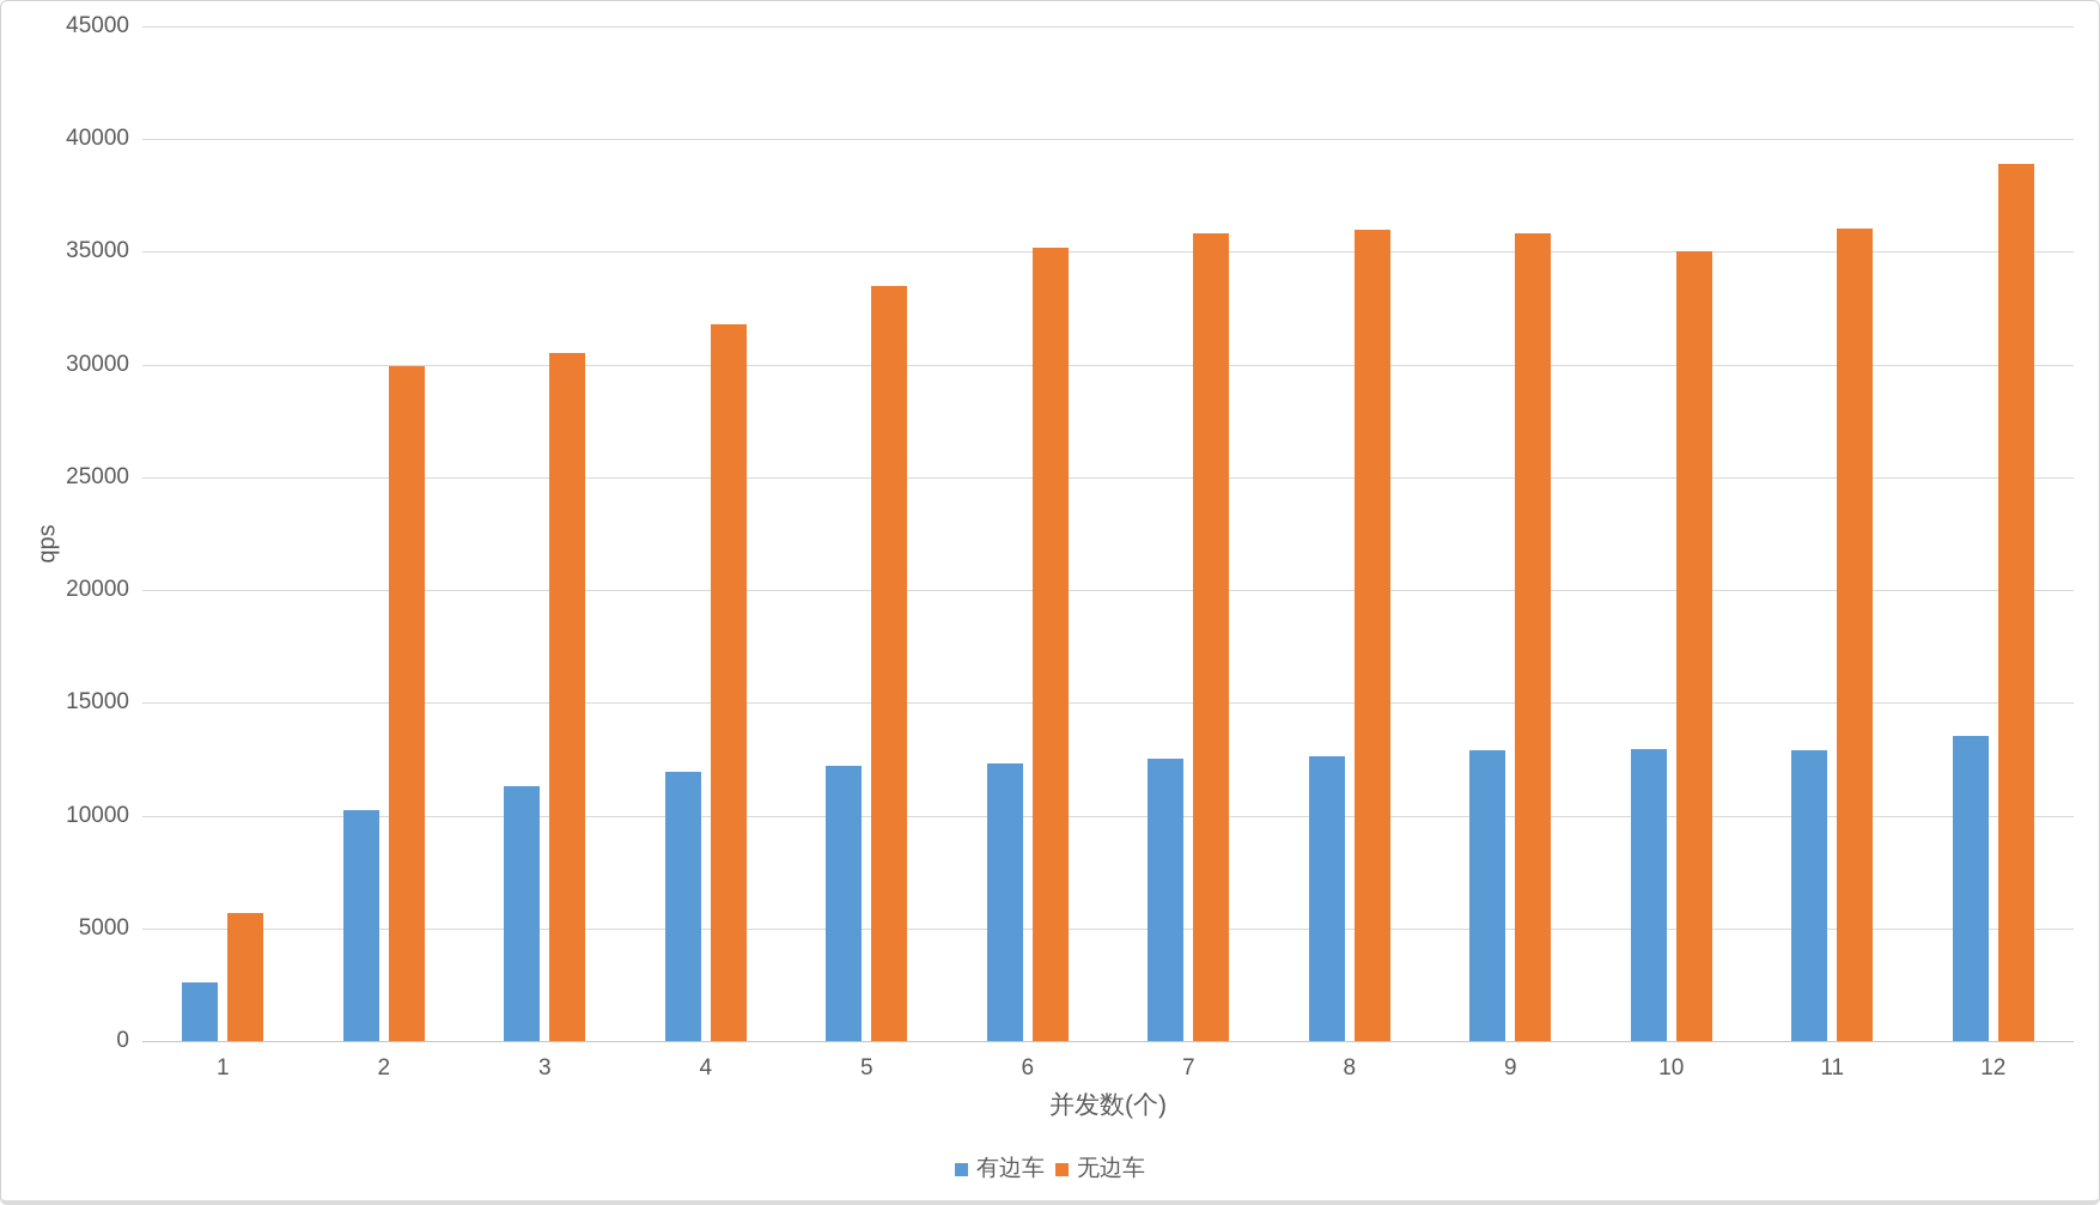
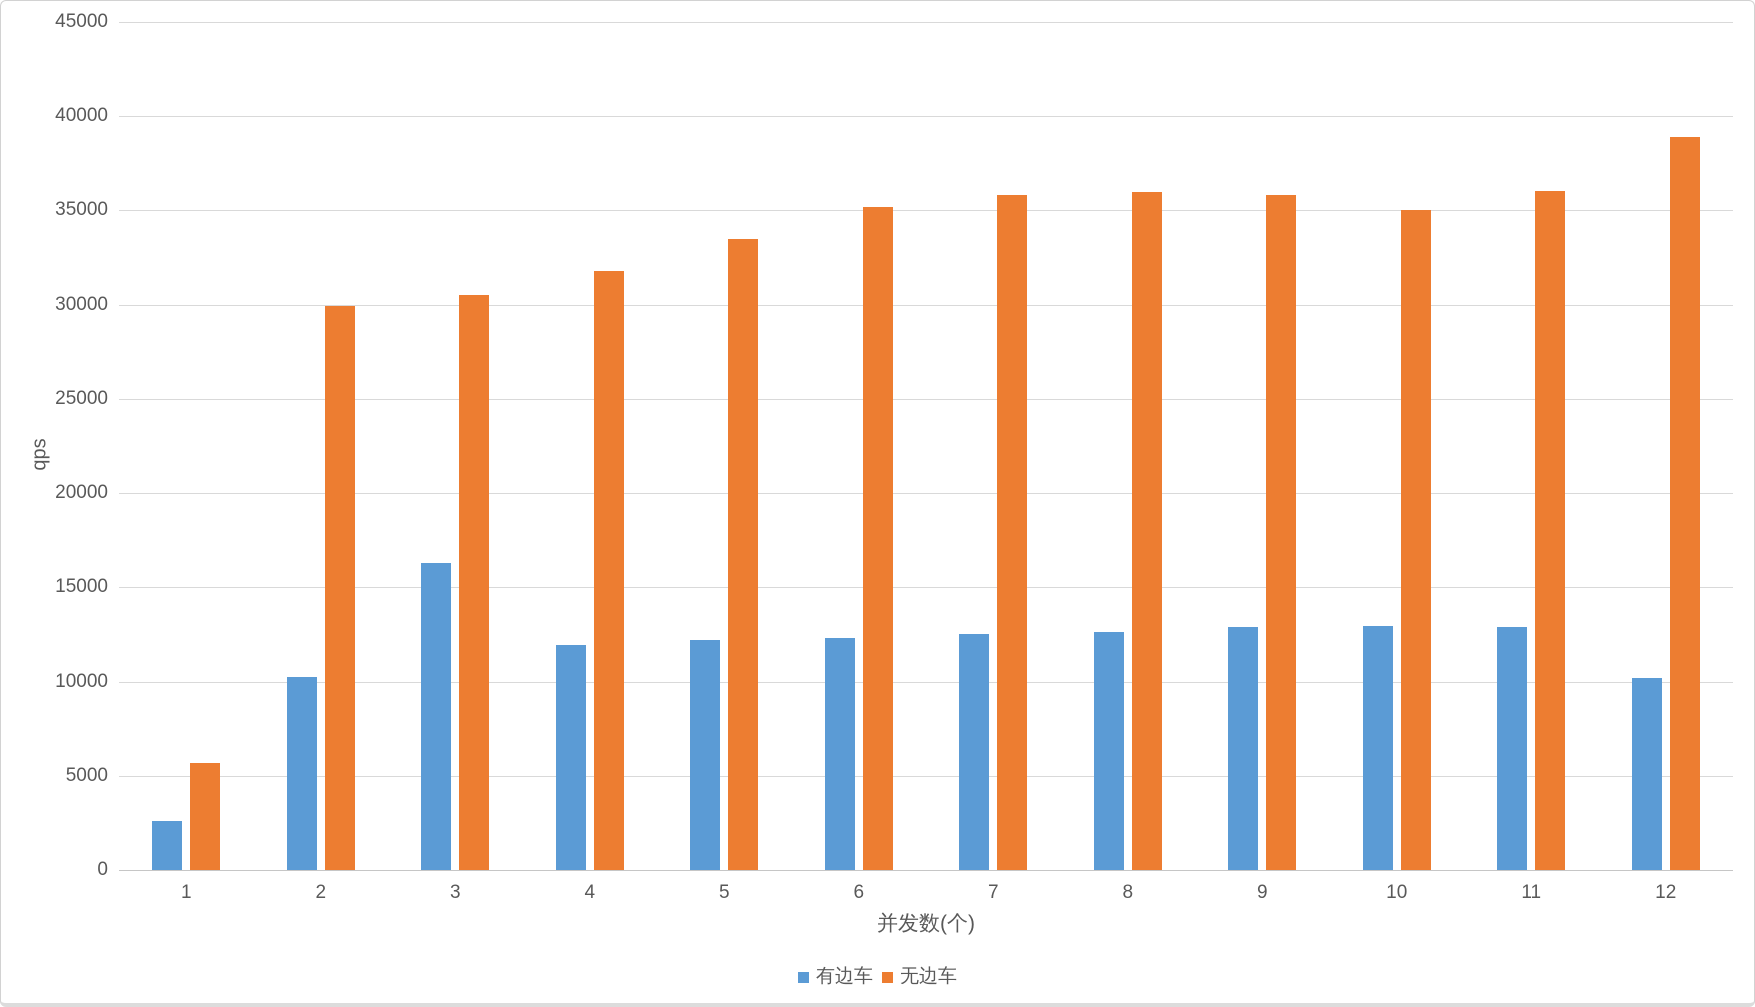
有边车/3: 11300 -> 16300
有边车/12: 13600 -> 10200
